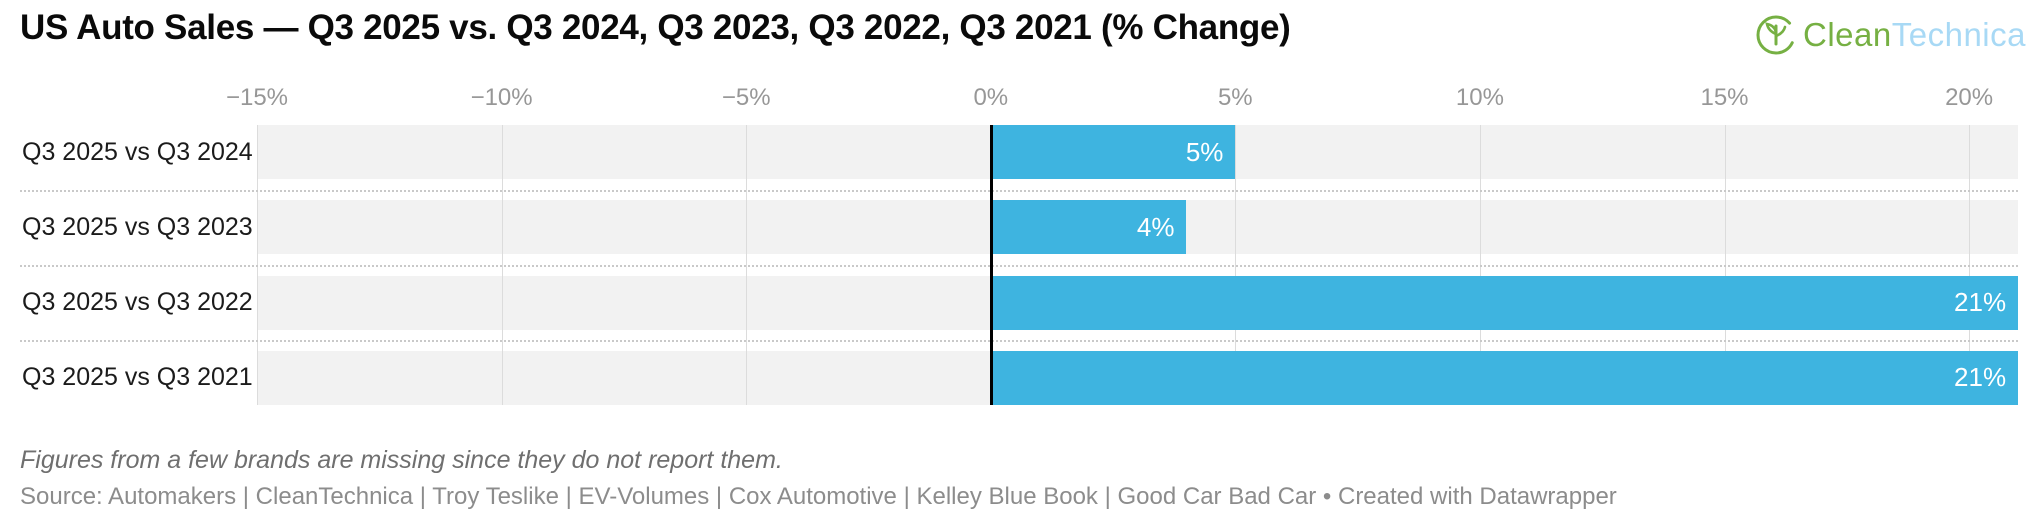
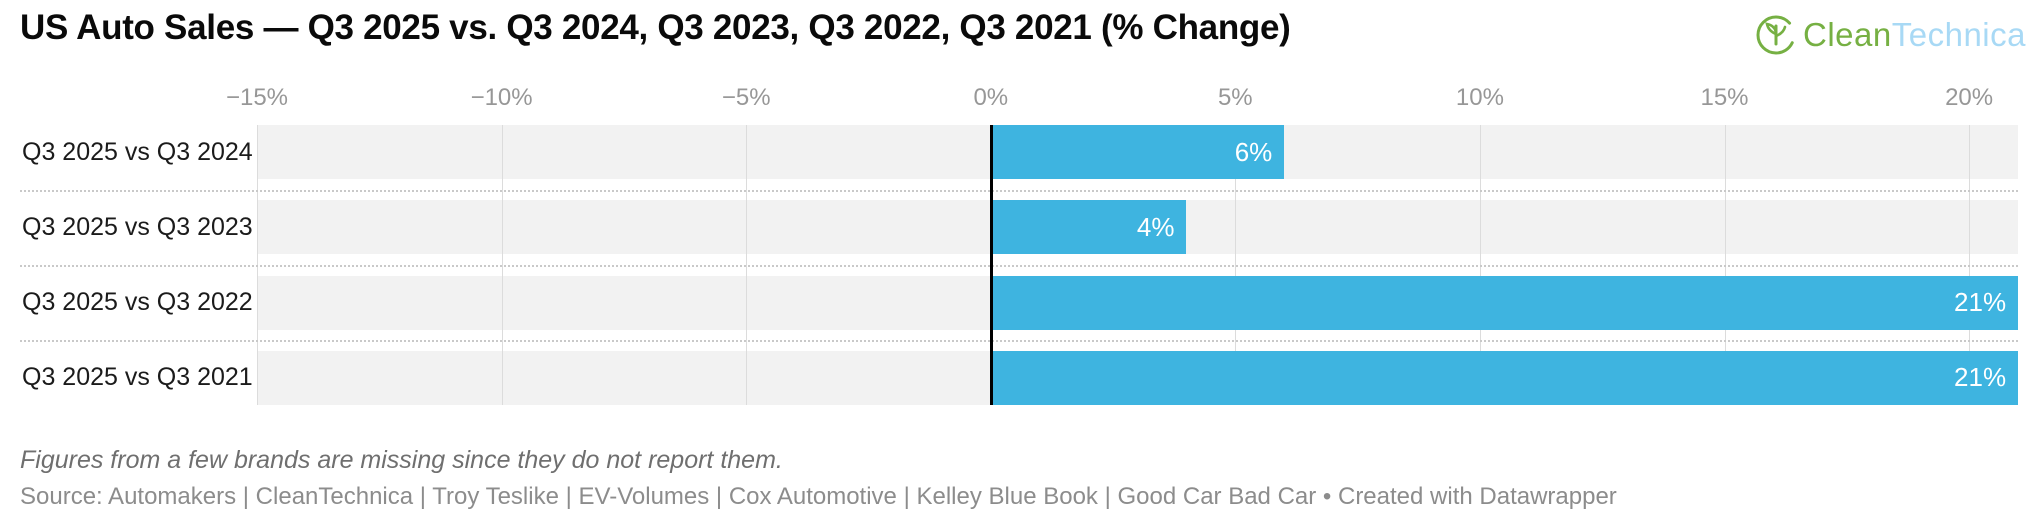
Q3 2025 vs Q3 2024: 5% -> 6%
